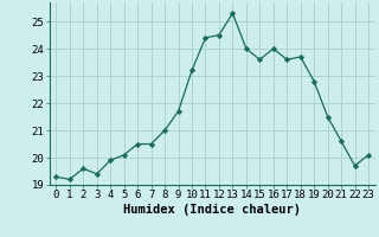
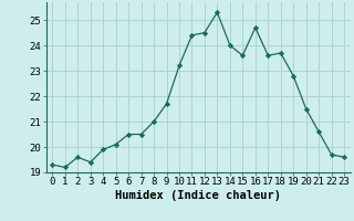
16: 24.0 -> 24.7
23: 20.1 -> 19.6
